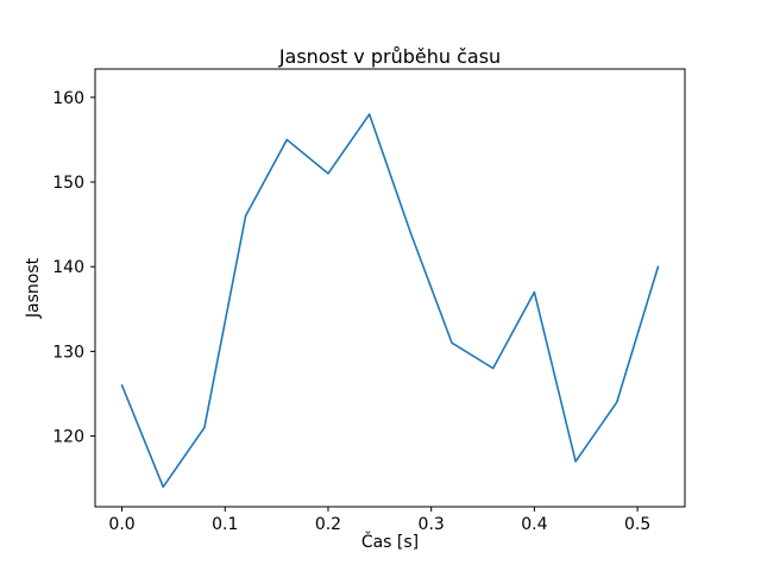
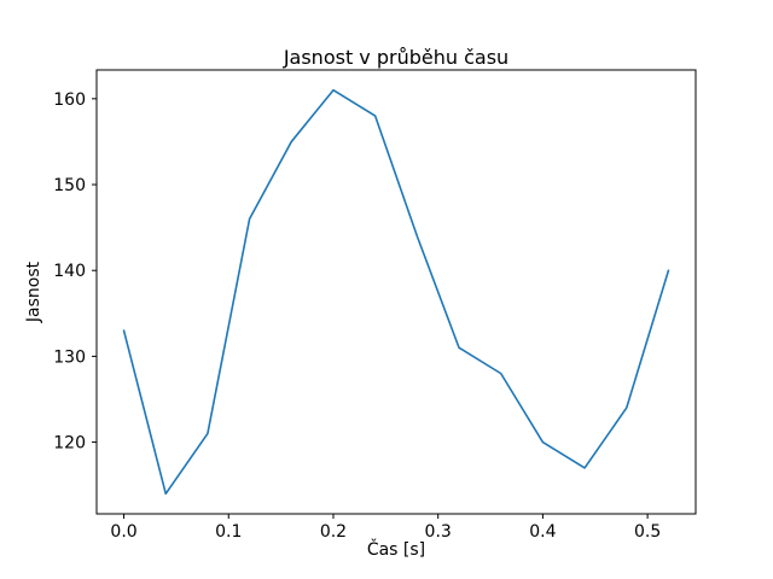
0.0: 126 -> 133
0.2: 151 -> 161
0.4: 137 -> 120
